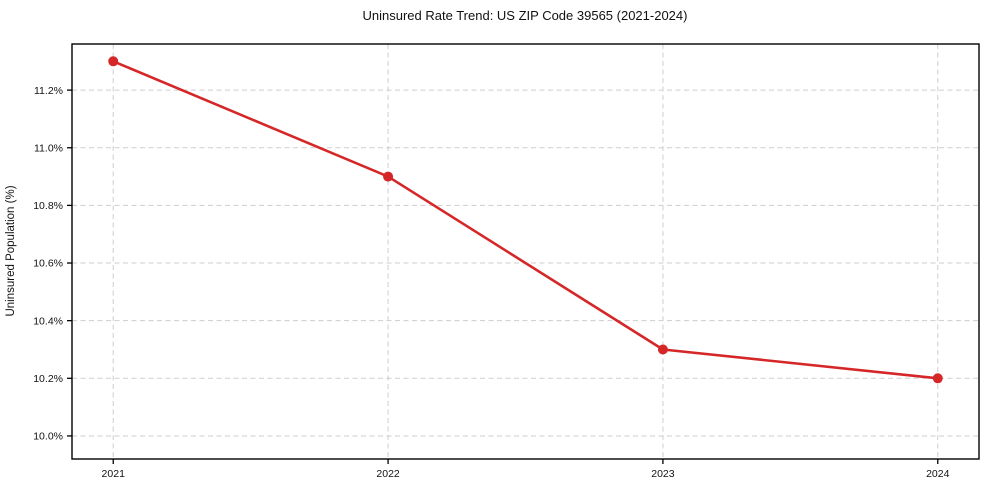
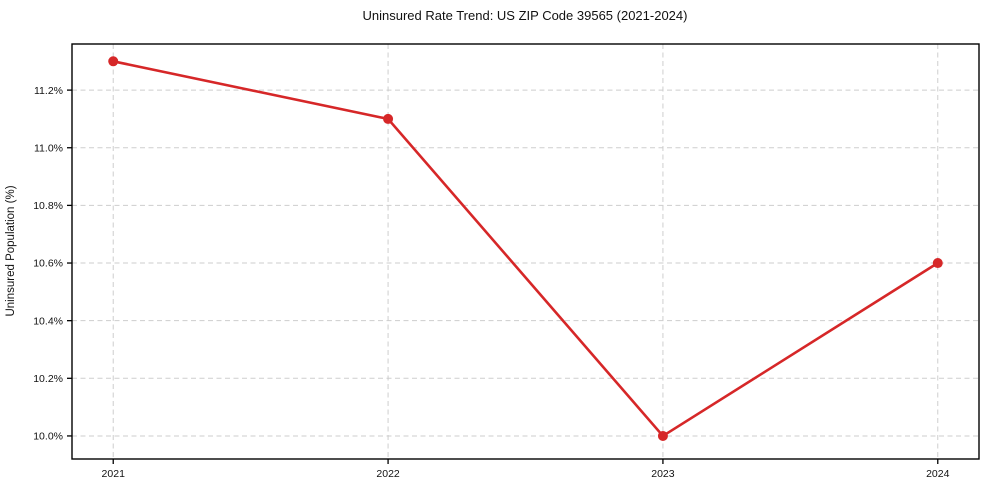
2022: 10.9% -> 11.1%
2023: 10.3% -> 10.0%
2024: 10.2% -> 10.6%
